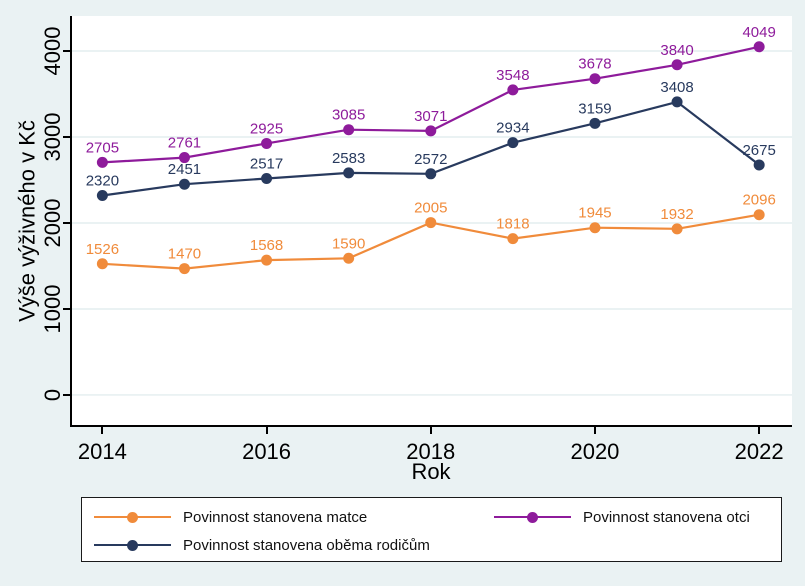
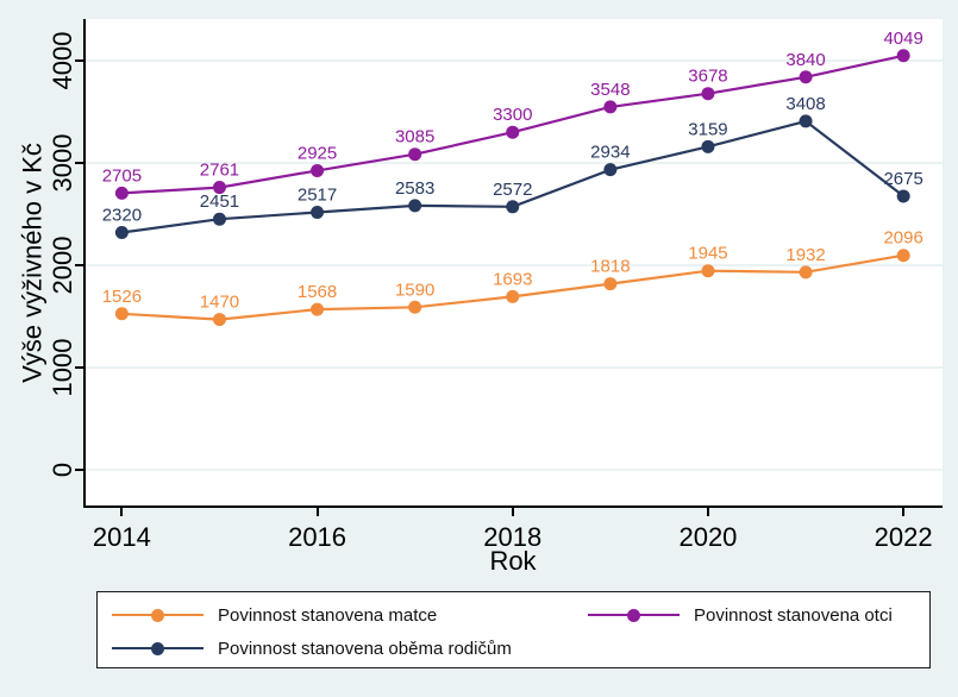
Povinnost stanovena matce/2018: 2005 -> 1693
Povinnost stanovena otci/2018: 3071 -> 3300
